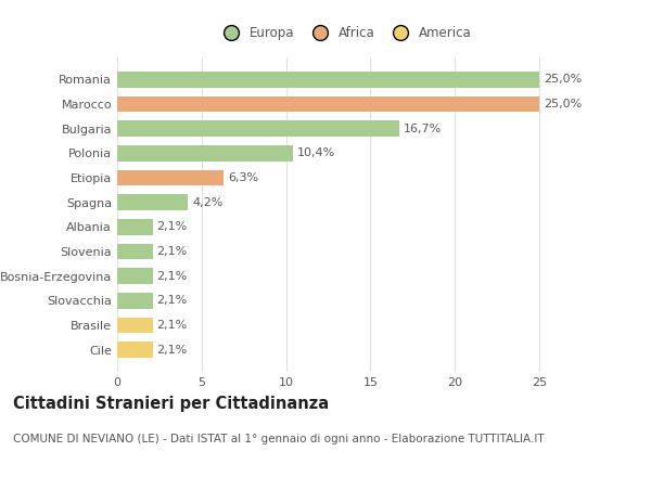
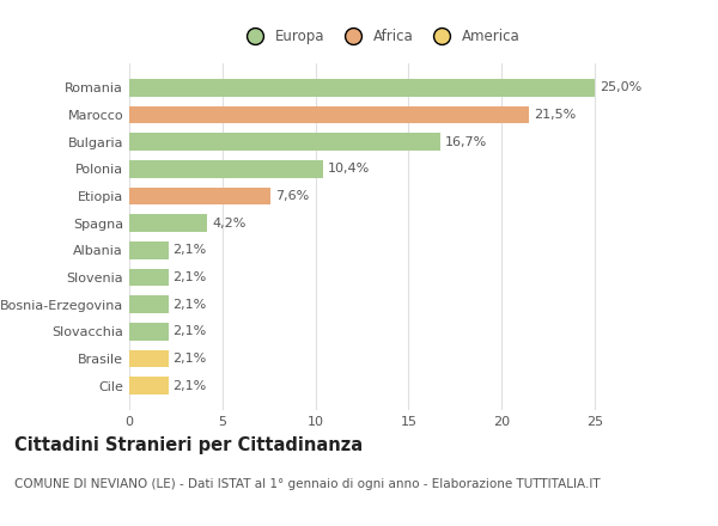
Marocco: 25,0% -> 21,5%
Etiopia: 6,3% -> 7,6%
